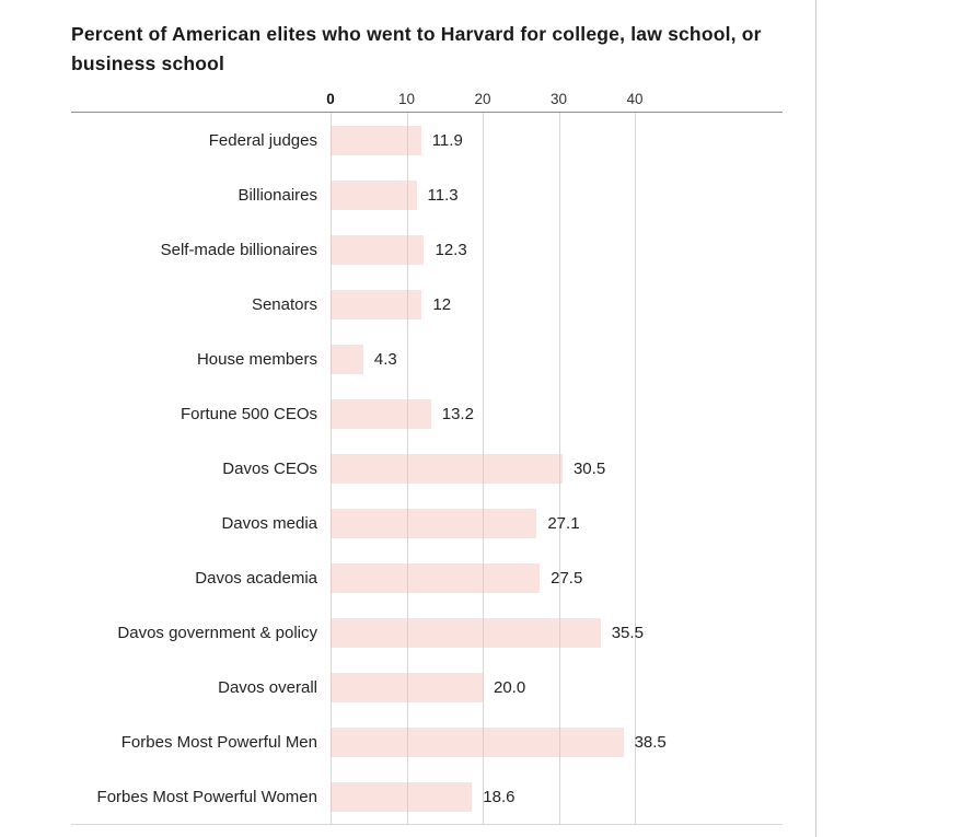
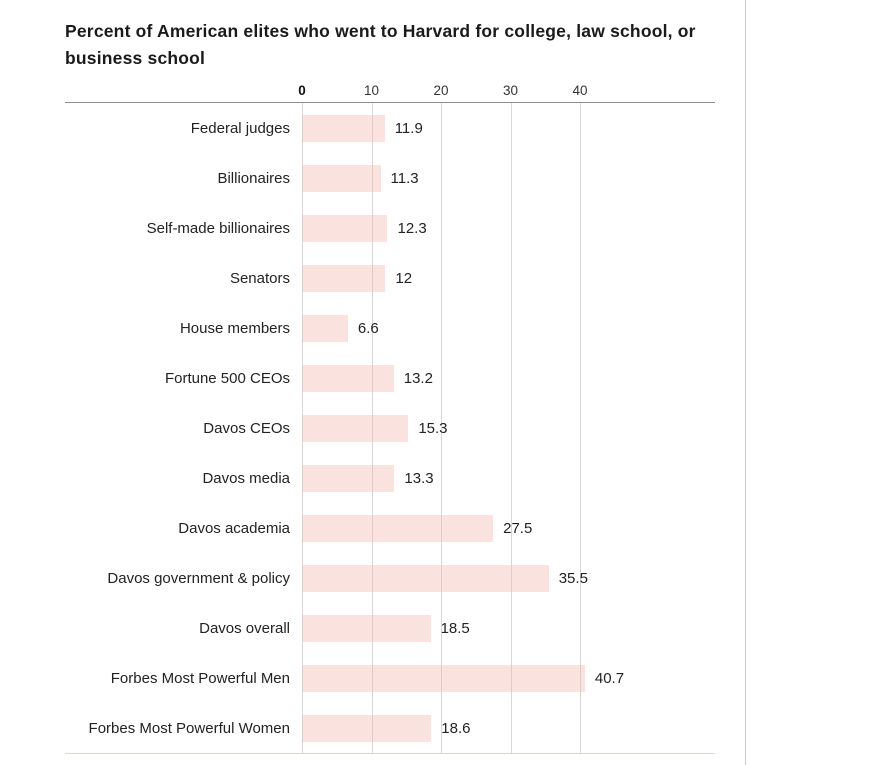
House members: 4.3 -> 6.6
Davos CEOs: 30.5 -> 15.3
Davos media: 27.1 -> 13.3
Davos overall: 20.0 -> 18.5
Forbes Most Powerful Men: 38.5 -> 40.7
